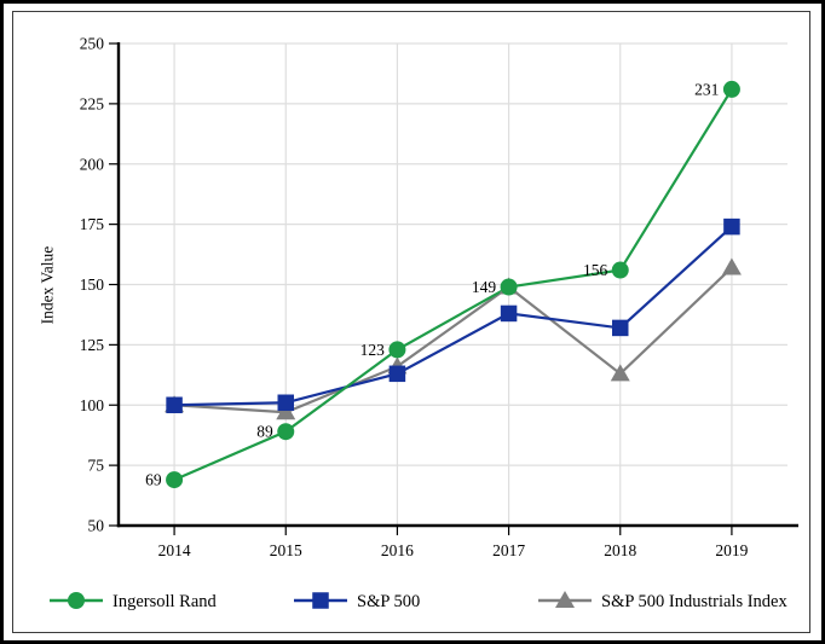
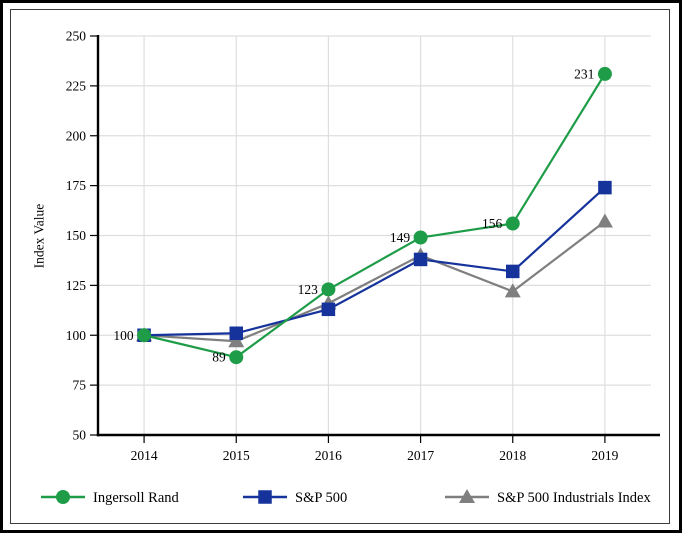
Ingersoll Rand/2014: 69 -> 100
S&P 500 Industrials Index/2017: 149 -> 140
S&P 500 Industrials Index/2018: 113 -> 122
